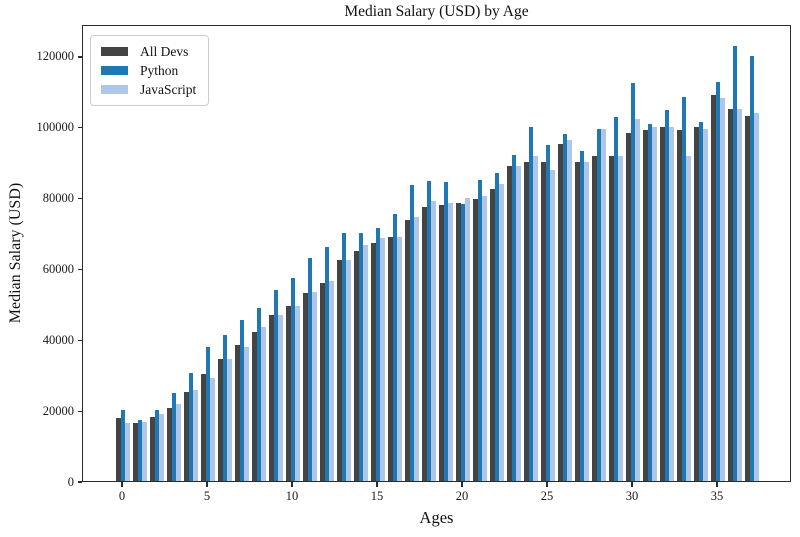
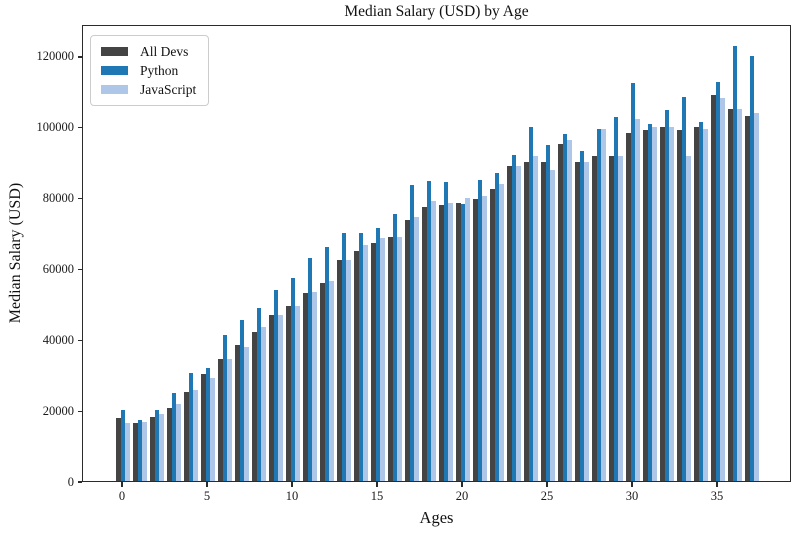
Python/5: 38000 -> 32000
